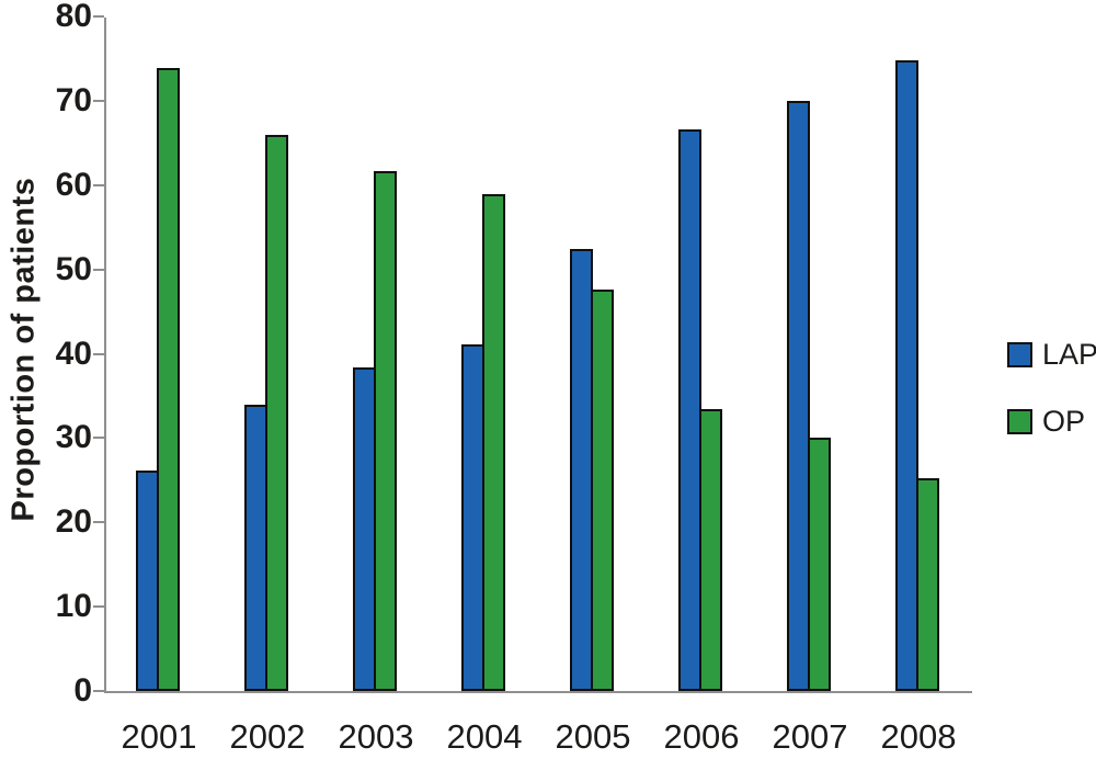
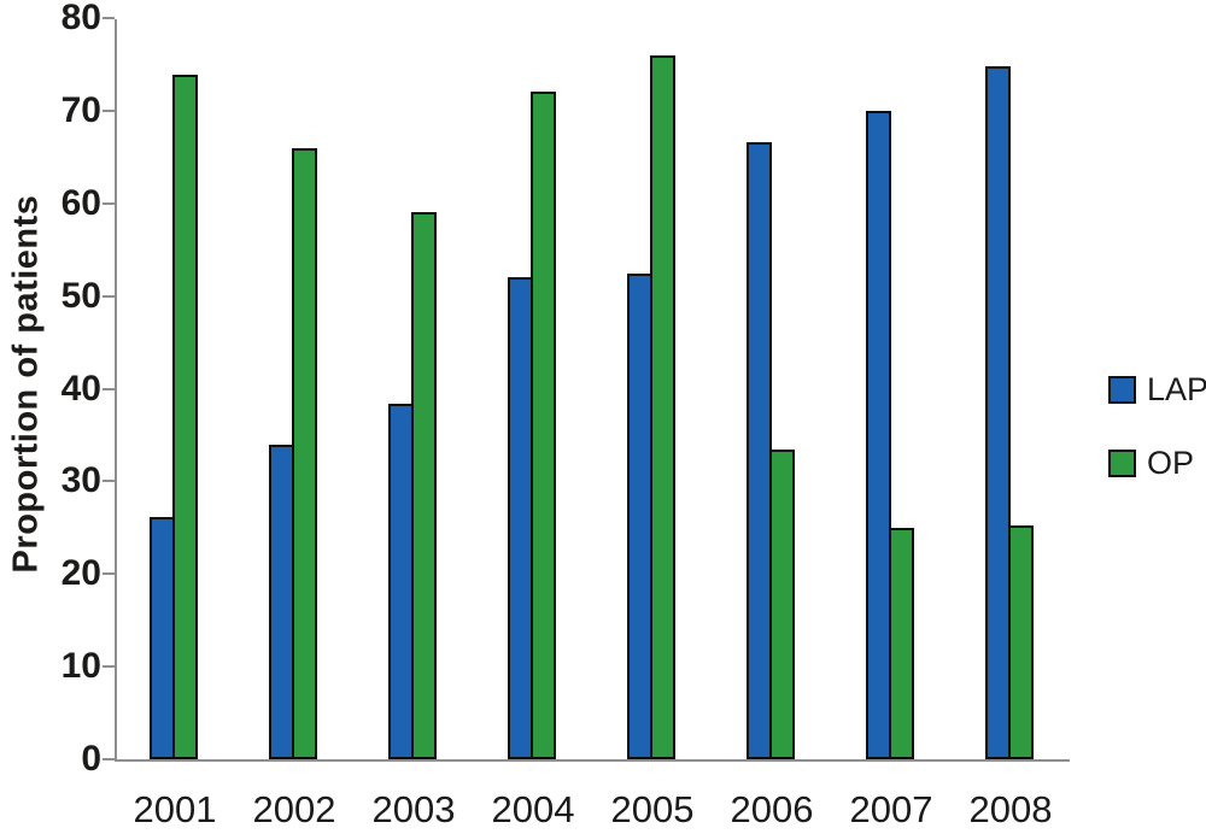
OP/2003: 62 -> 59
LAP/2004: 41 -> 52
OP/2004: 59 -> 72
OP/2005: 48 -> 76
OP/2007: 30 -> 25
